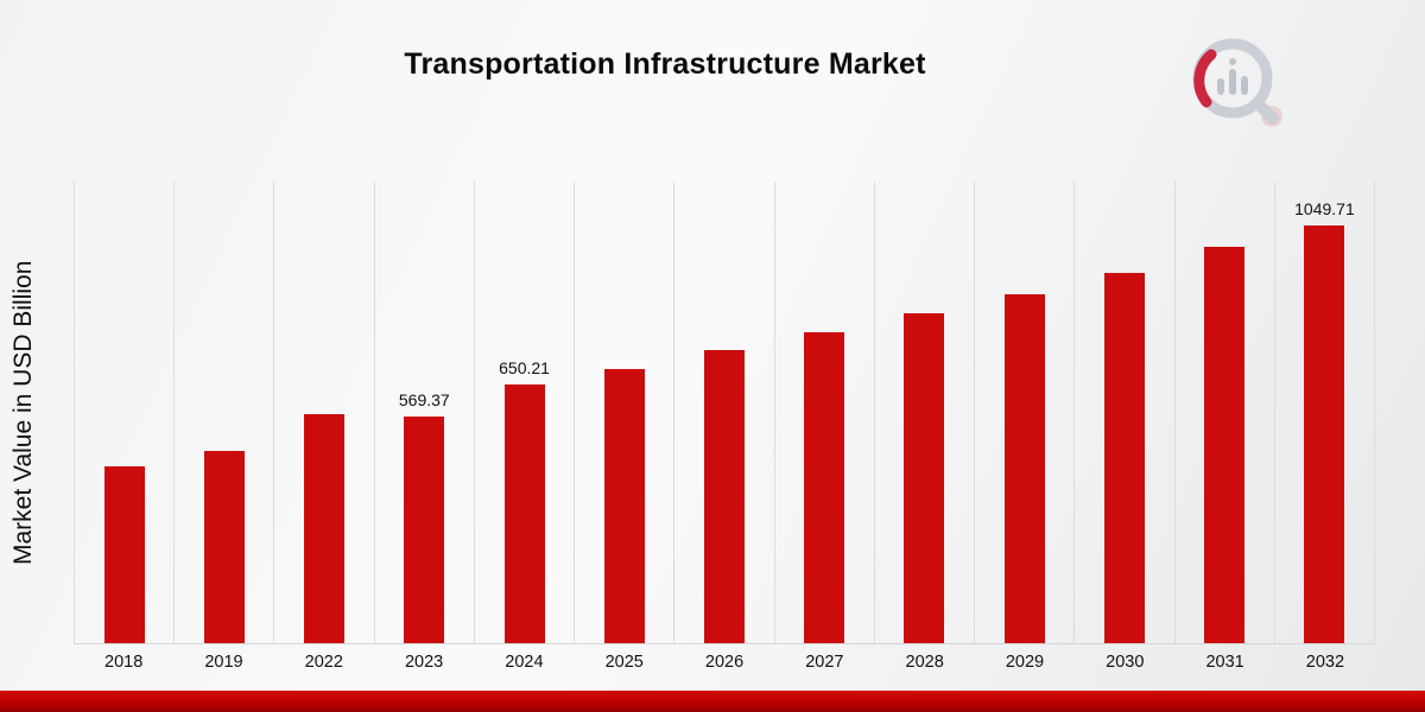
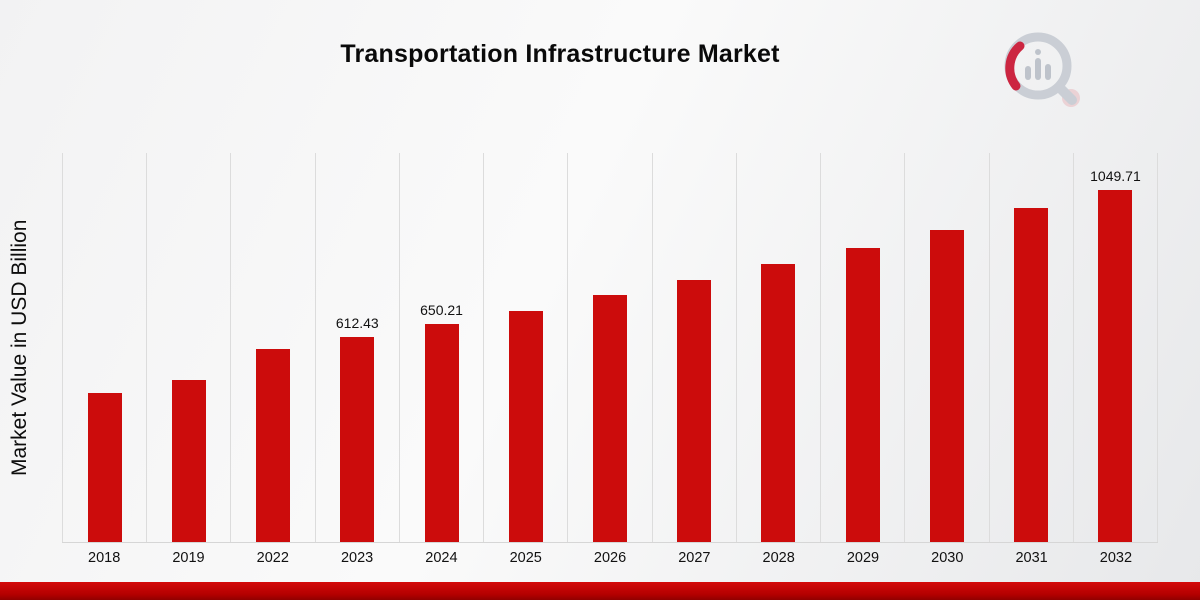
2023: 569.37 -> 612.43
